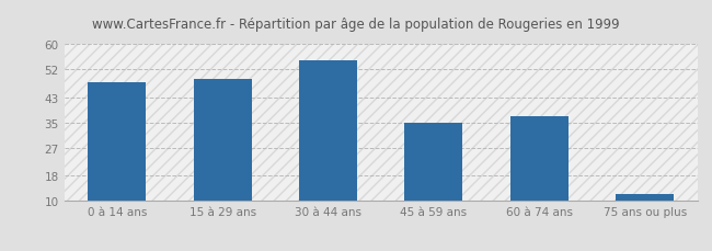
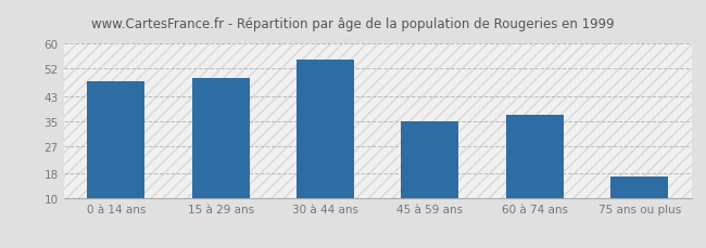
75 ans ou plus: 12 -> 17
